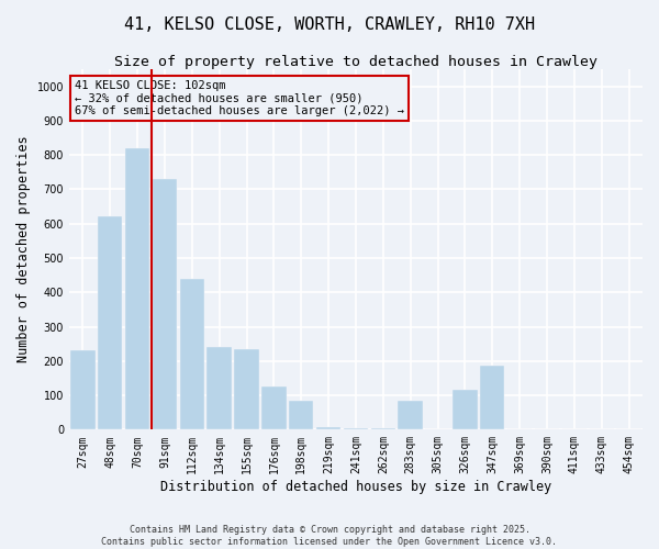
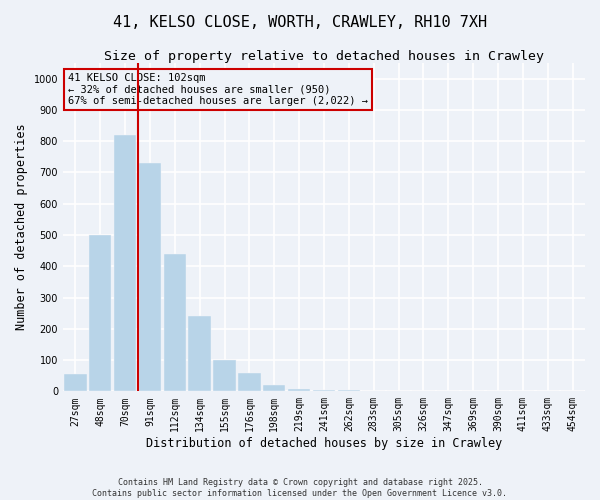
27sqm: 230 -> 55
48sqm: 620 -> 500
155sqm: 235 -> 100
176sqm: 125 -> 60
198sqm: 85 -> 20
283sqm: 85 -> 2
326sqm: 115 -> 1
347sqm: 185 -> 1
